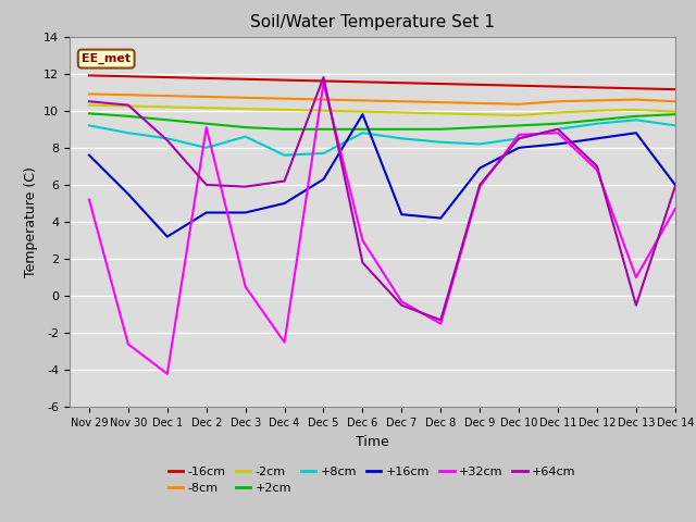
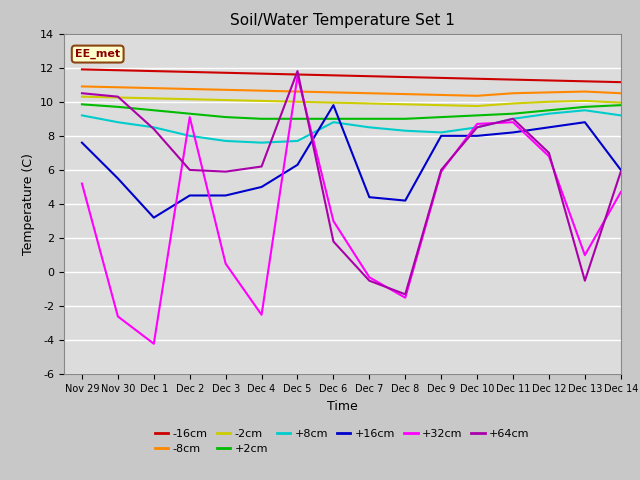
+8cm/Dec 3: 8.6 -> 7.7
+16cm/Dec 9: 6.9 -> 8.0
